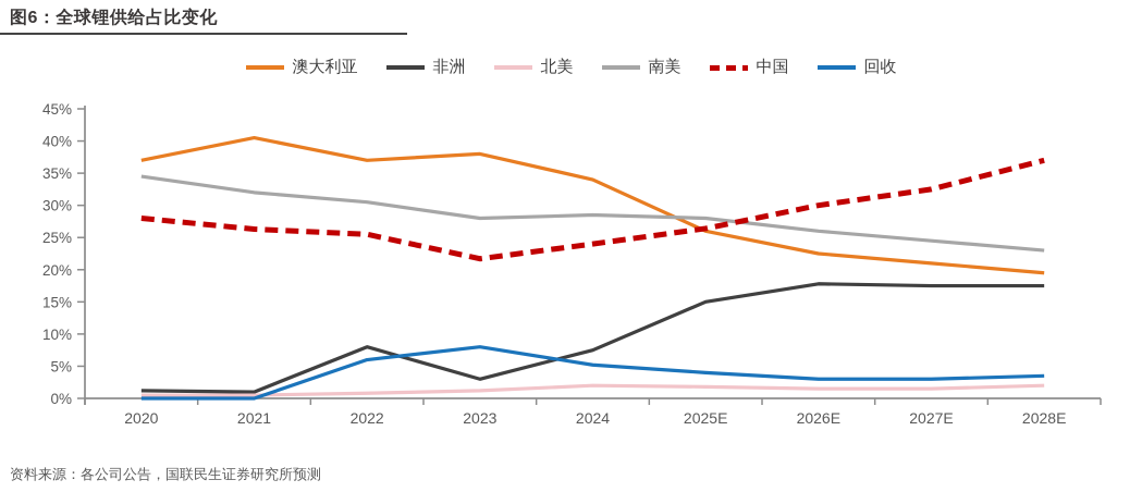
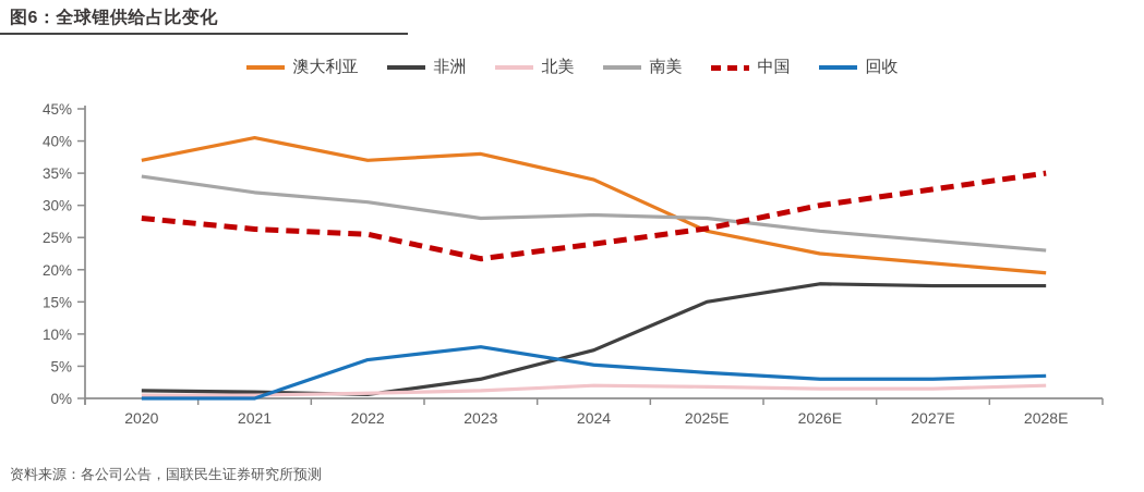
非洲/2022: 8% -> 1%
中国/2028E: 37% -> 35%
